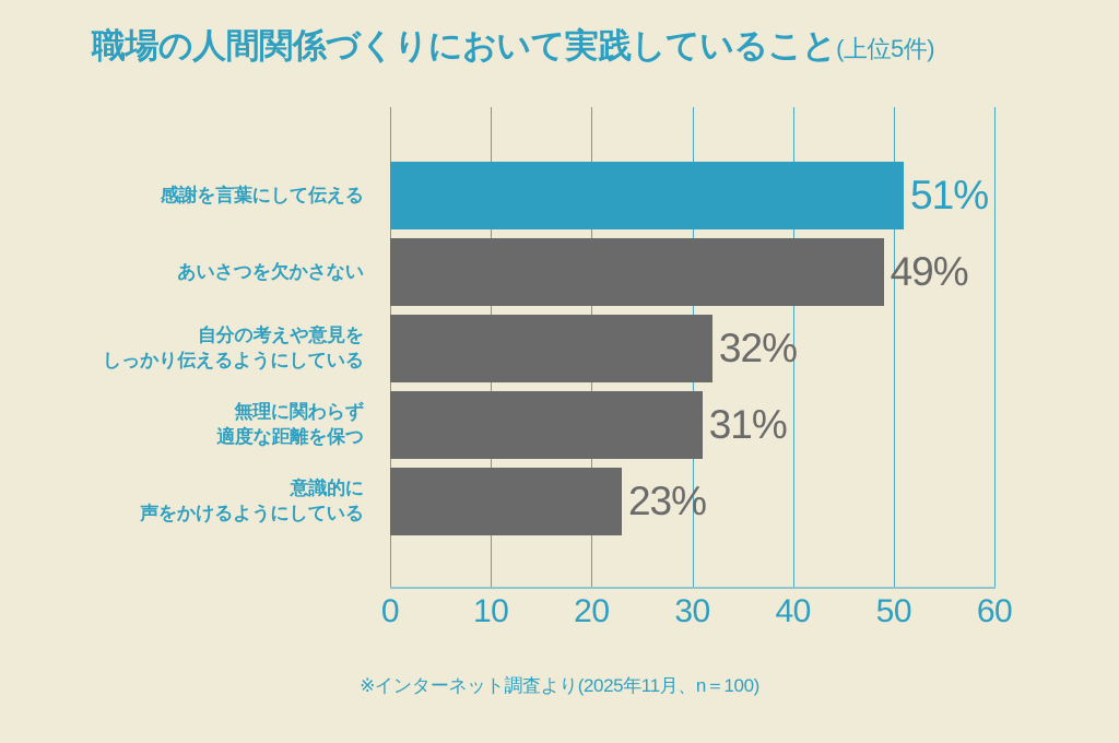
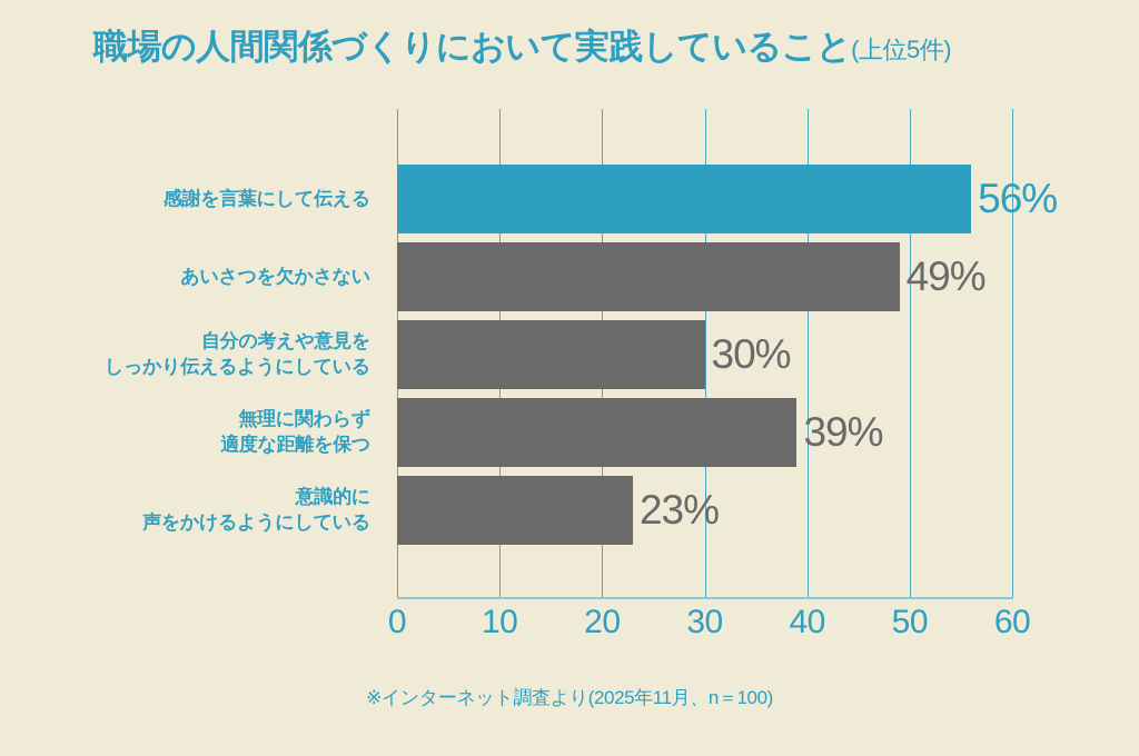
感謝を言葉にして伝える: 51% -> 56%
自分の考えや意見をしっかり伝えるようにしている: 32% -> 30%
無理に関わらず適度な距離を保つ: 31% -> 39%
